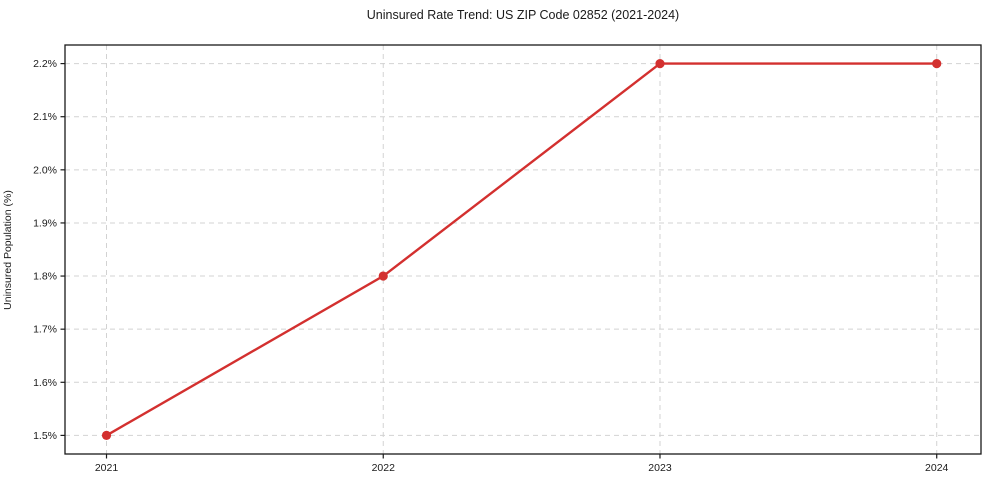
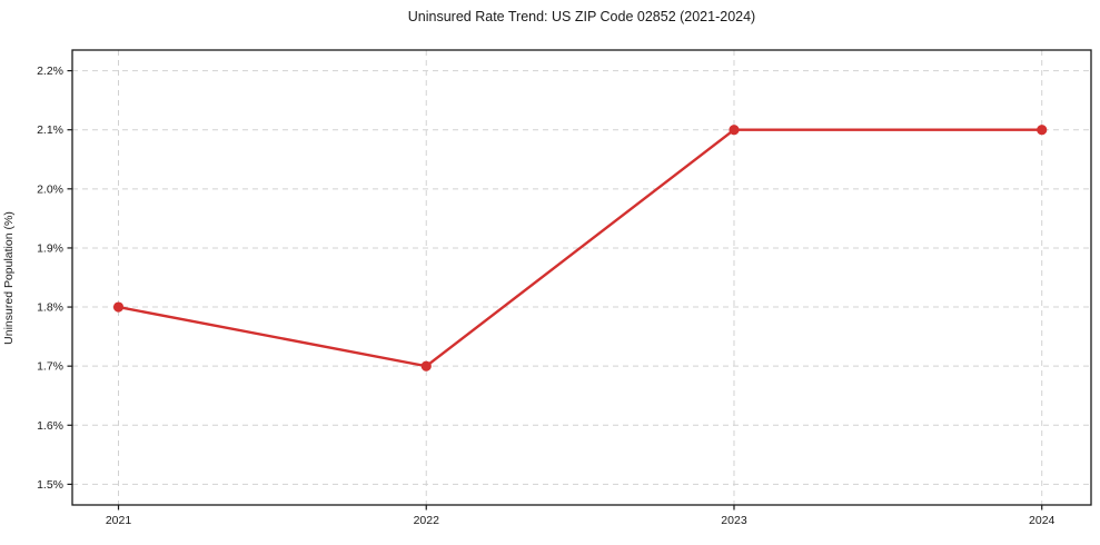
2021: 1.5% -> 1.8%
2022: 1.8% -> 1.7%
2023: 2.2% -> 2.1%
2024: 2.2% -> 2.1%
